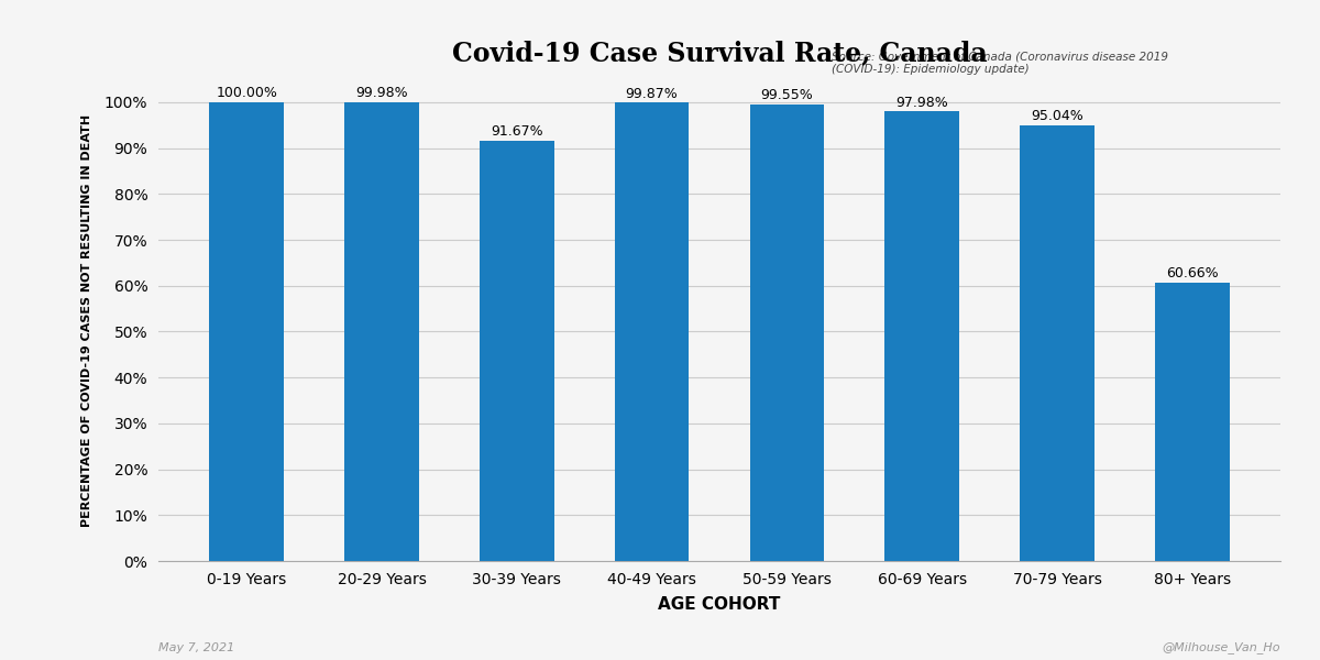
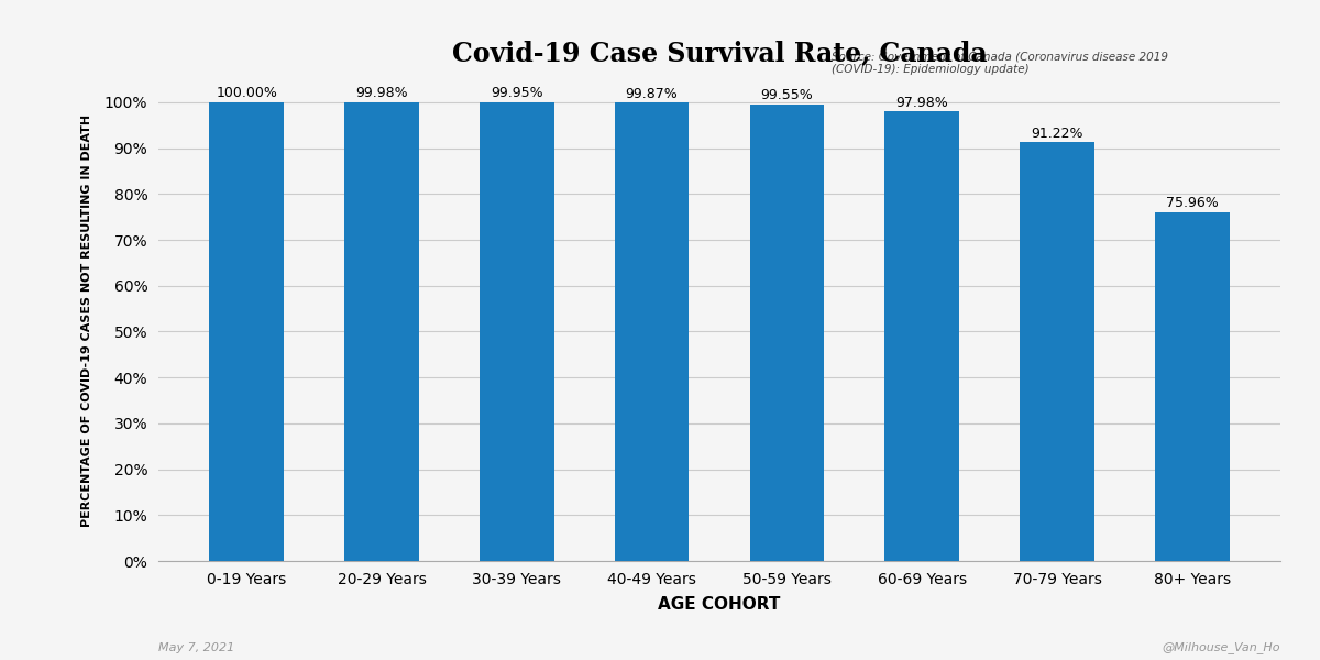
30-39 Years: 91.67% -> 99.95%
70-79 Years: 95.04% -> 91.22%
80+ Years: 60.66% -> 75.96%
